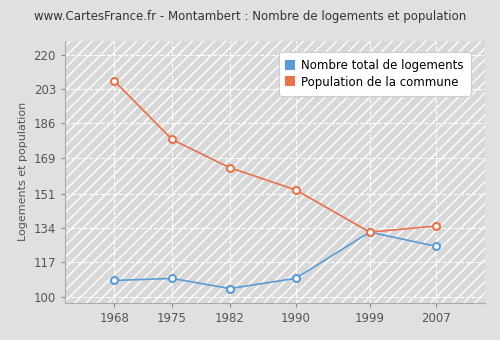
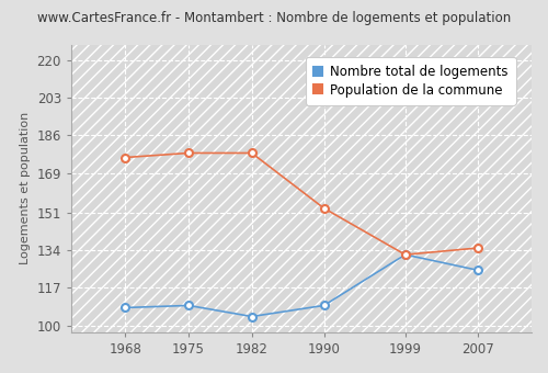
Population de la commune/1968: 207 -> 176
Population de la commune/1982: 164 -> 178
